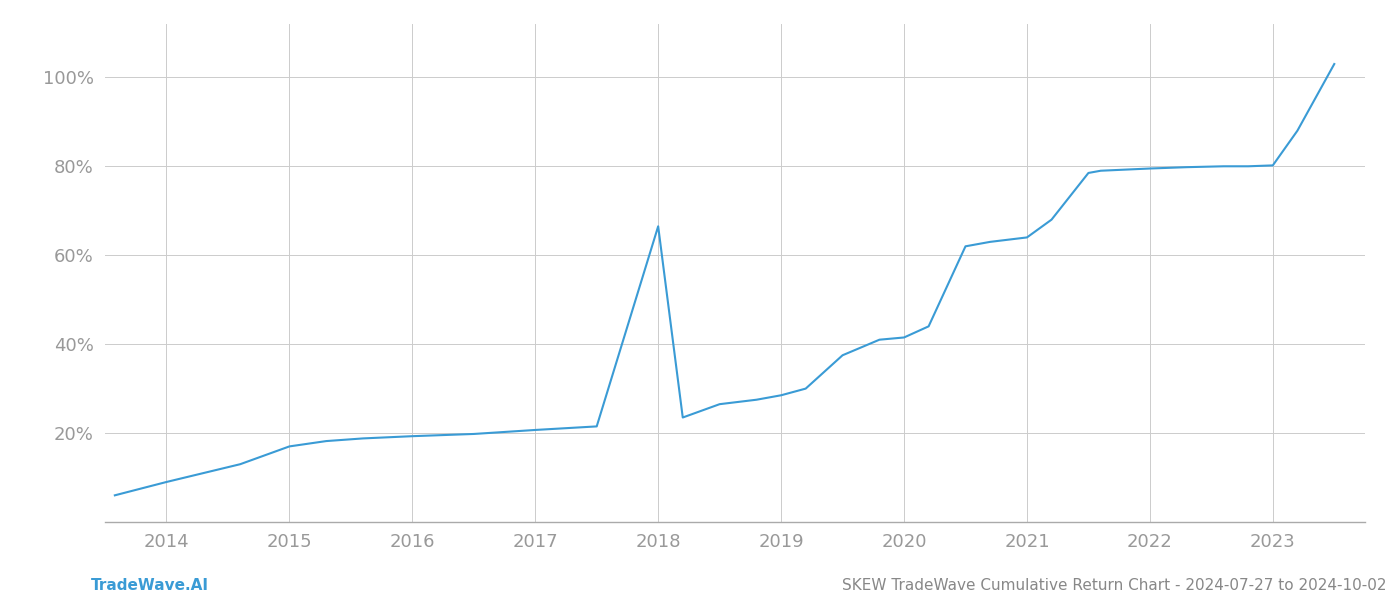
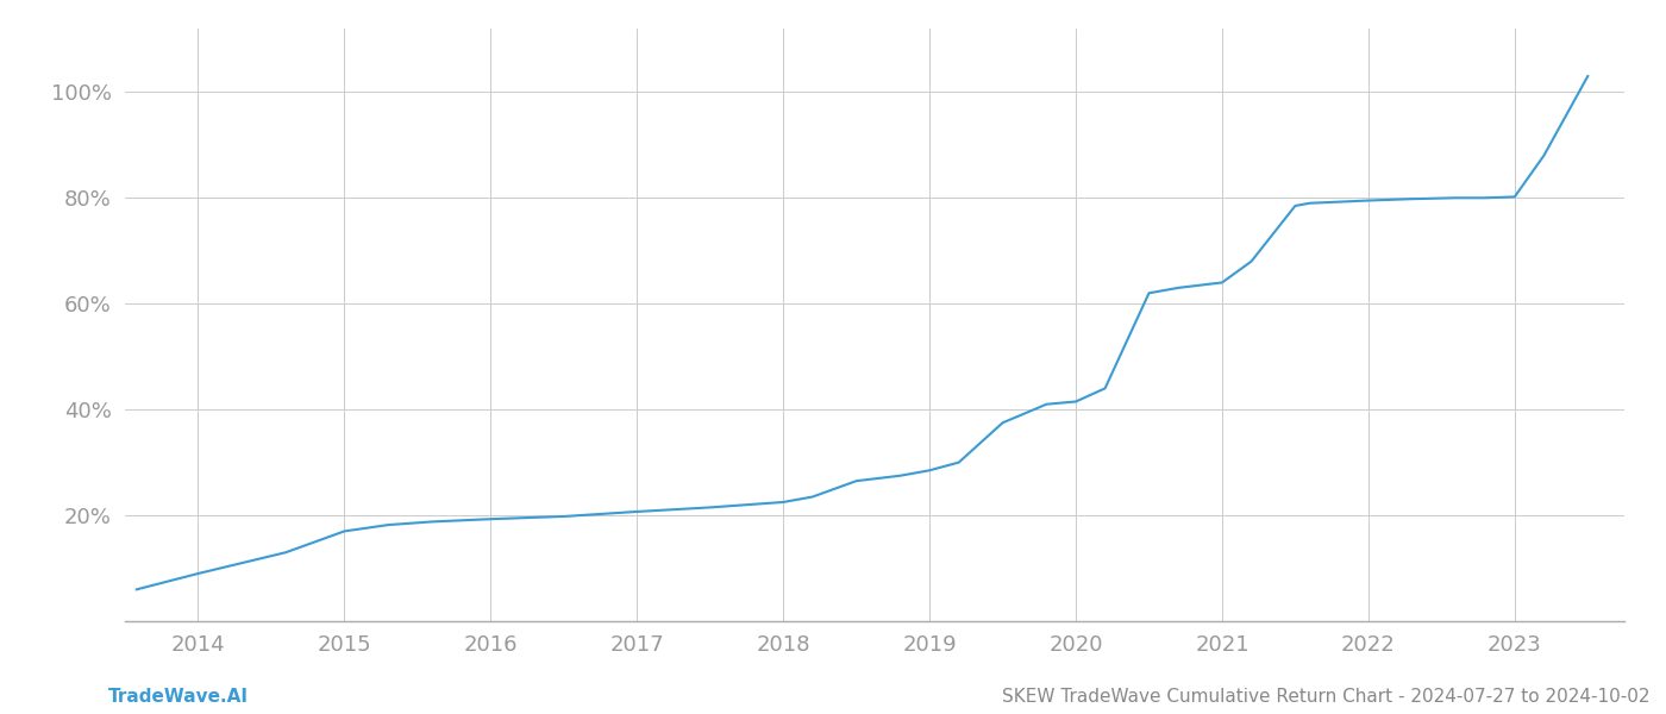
2018: 66.5% -> 22.5%
